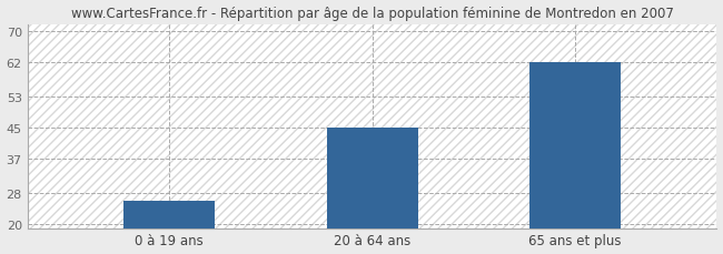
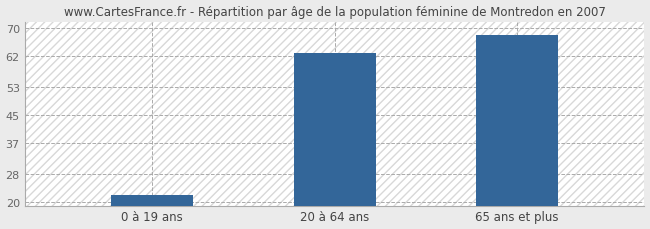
0 à 19 ans: 26 -> 22
20 à 64 ans: 45 -> 63
65 ans et plus: 62 -> 68
